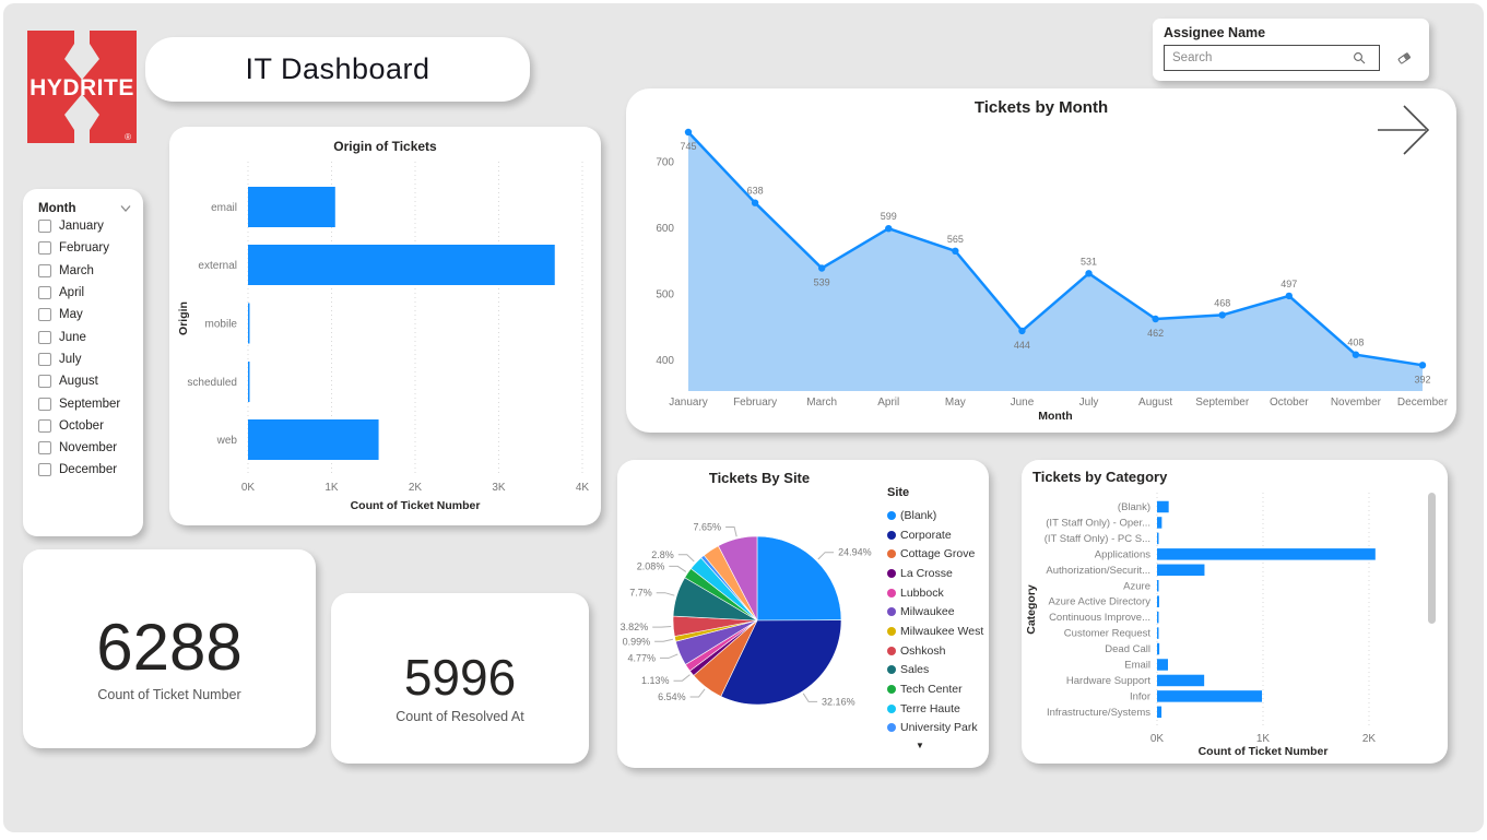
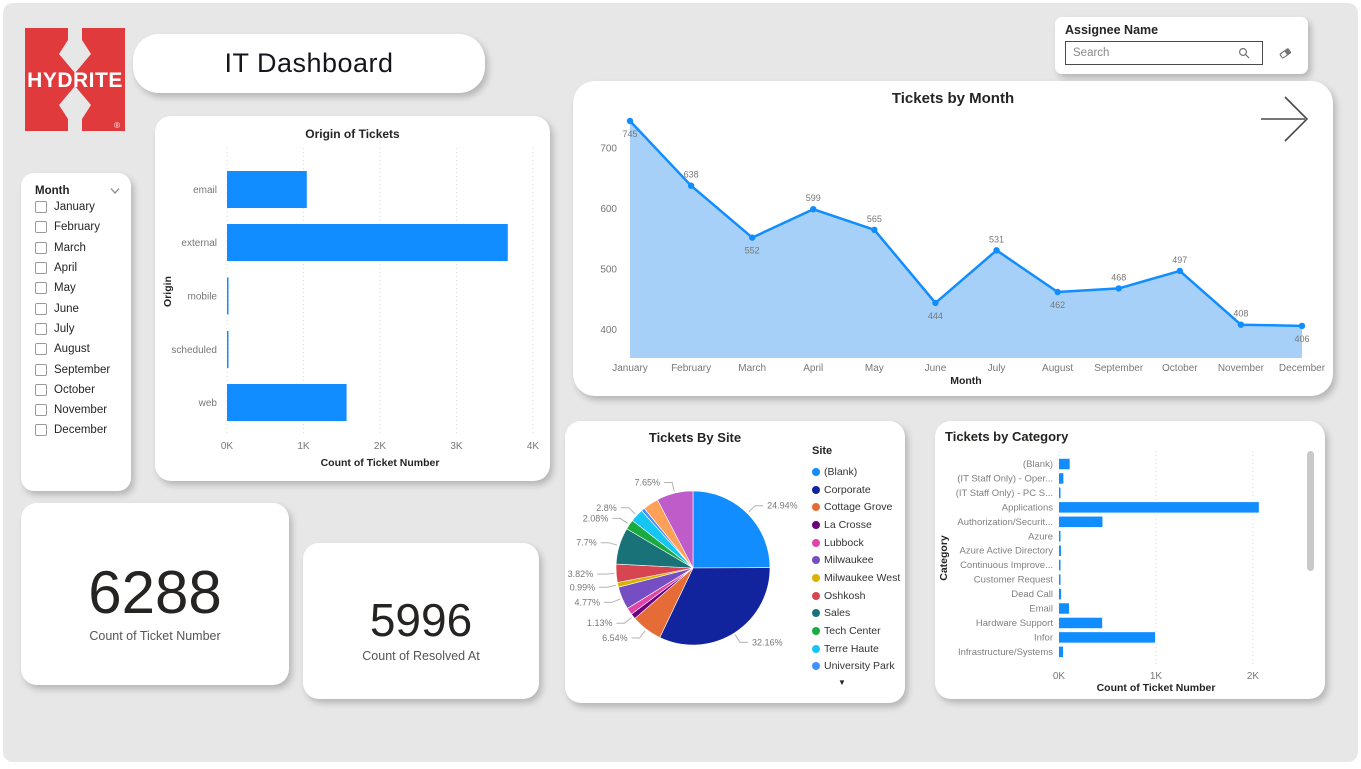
Tickets by Month/March: 539 -> 552
Tickets by Month/December: 392 -> 406
